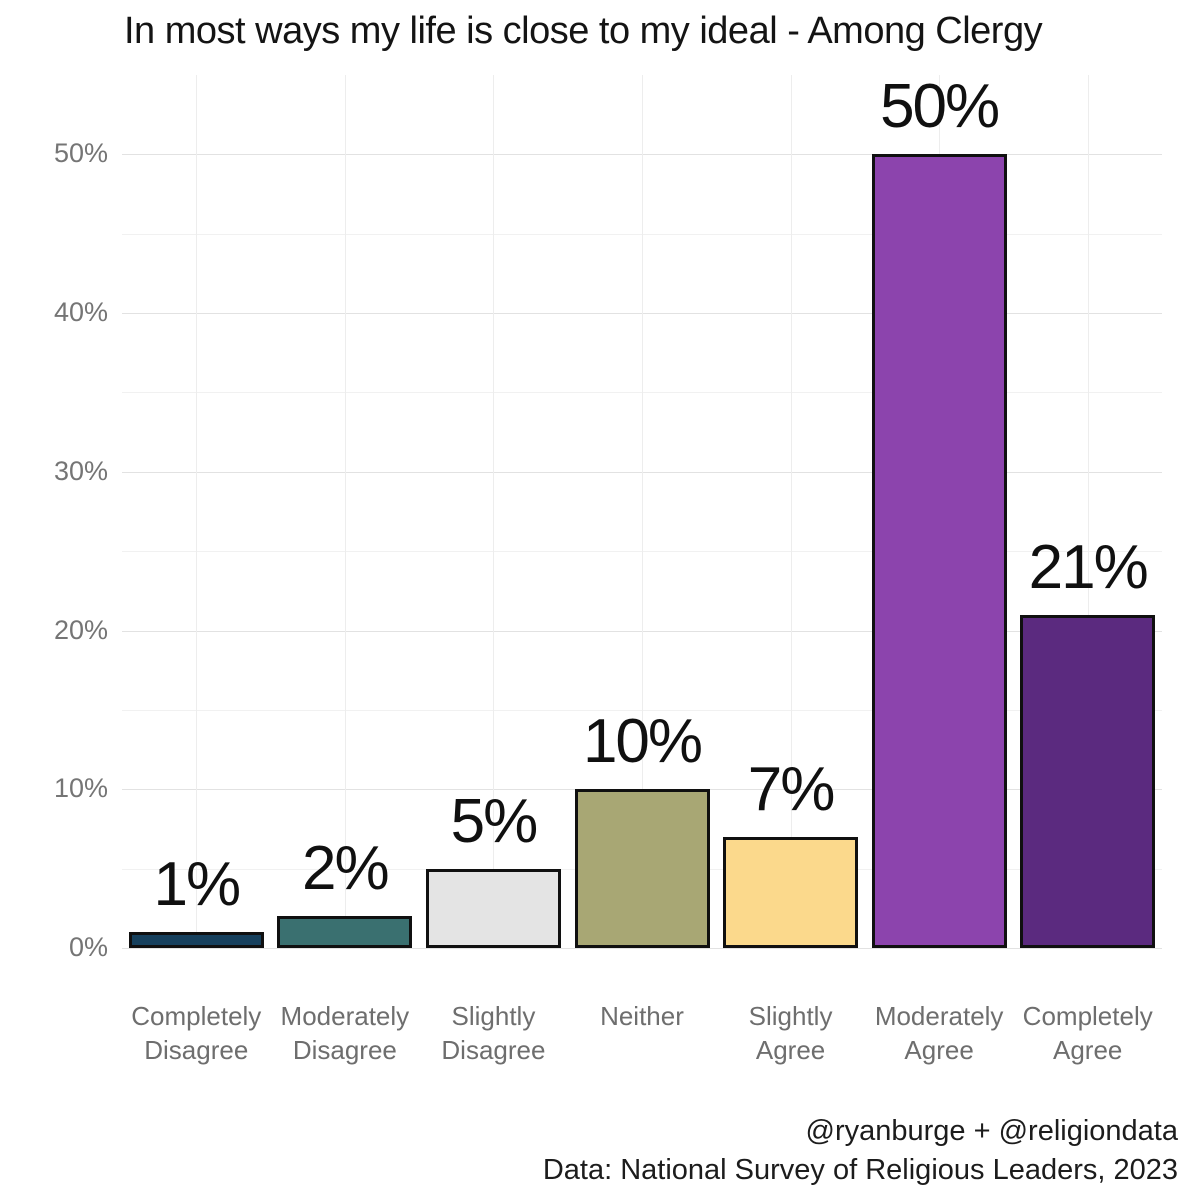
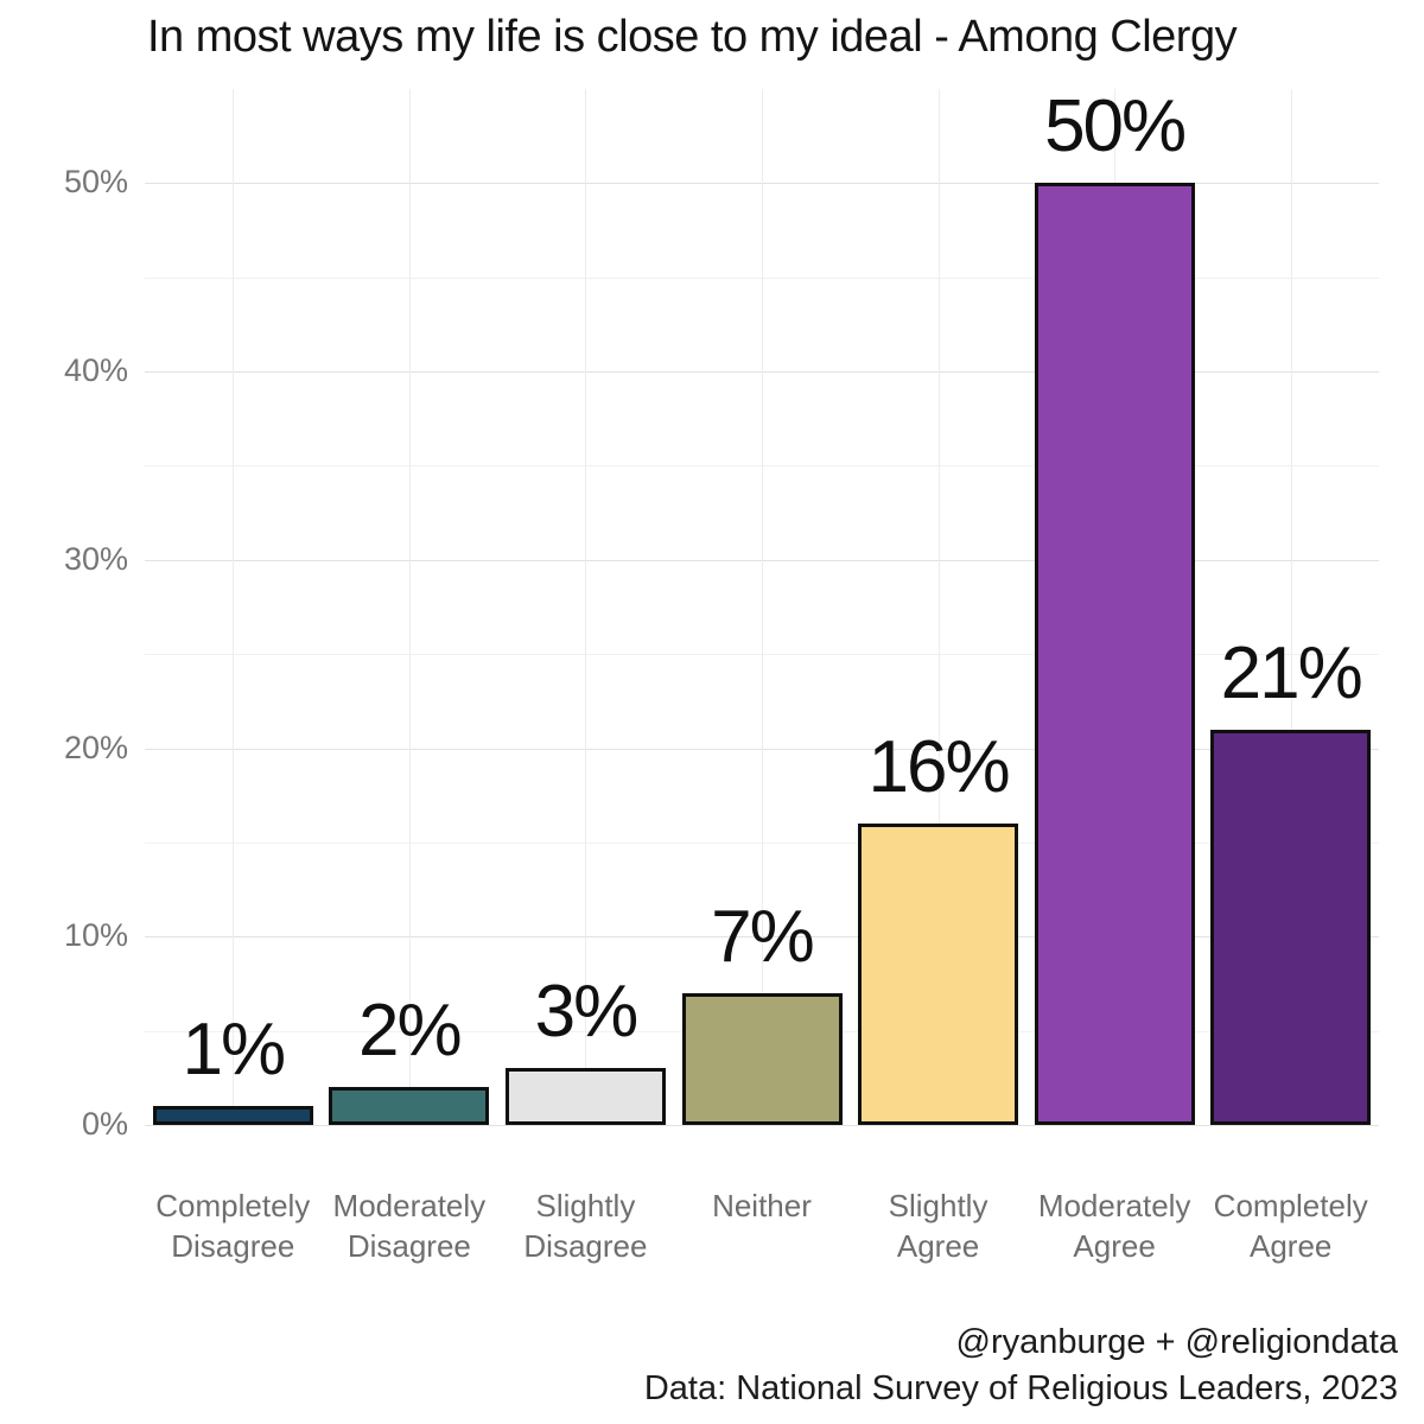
Slightly Disagree: 5% -> 3%
Neither: 10% -> 7%
Slightly Agree: 7% -> 16%
